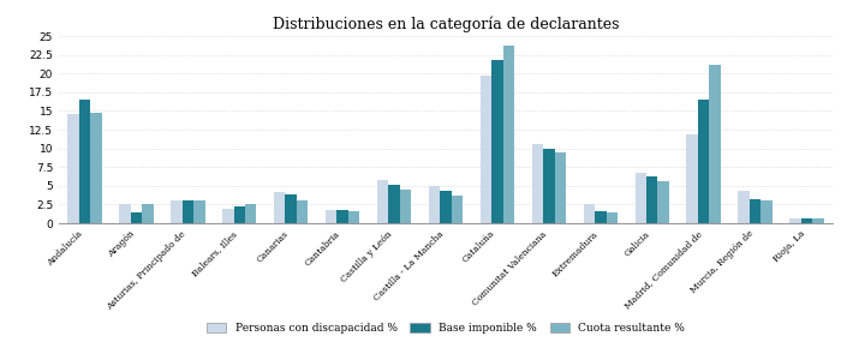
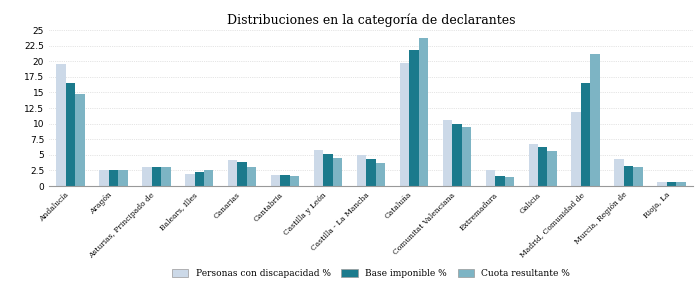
Personas con discapacidad %/Andalucía: 14.6 -> 19.5
Base imponible %/Aragón: 1.4 -> 2.5
